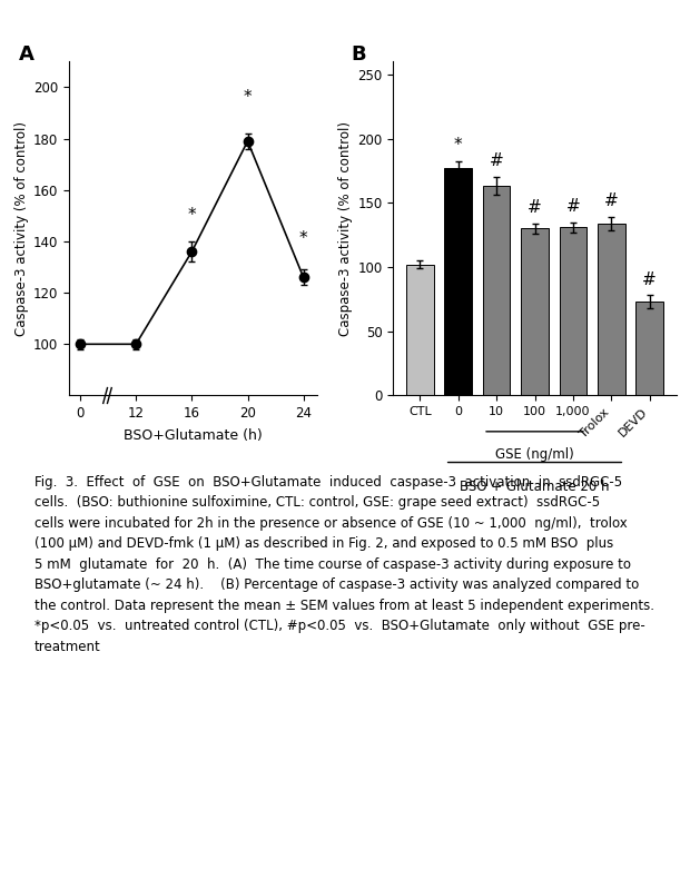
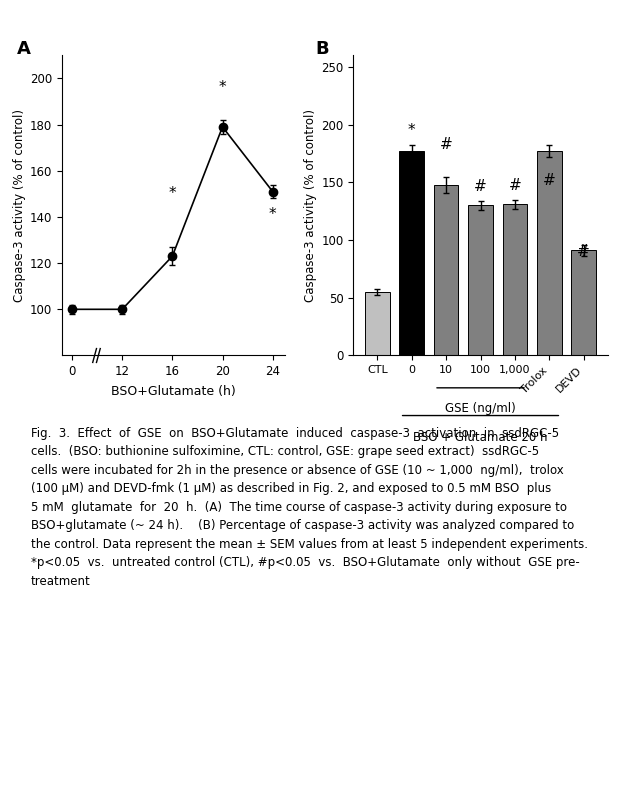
16: 136 -> 123
24: 126 -> 151
CTL: 102 -> 55
10: 163 -> 148
Trolox: 134 -> 177
DEVD: 73 -> 91
